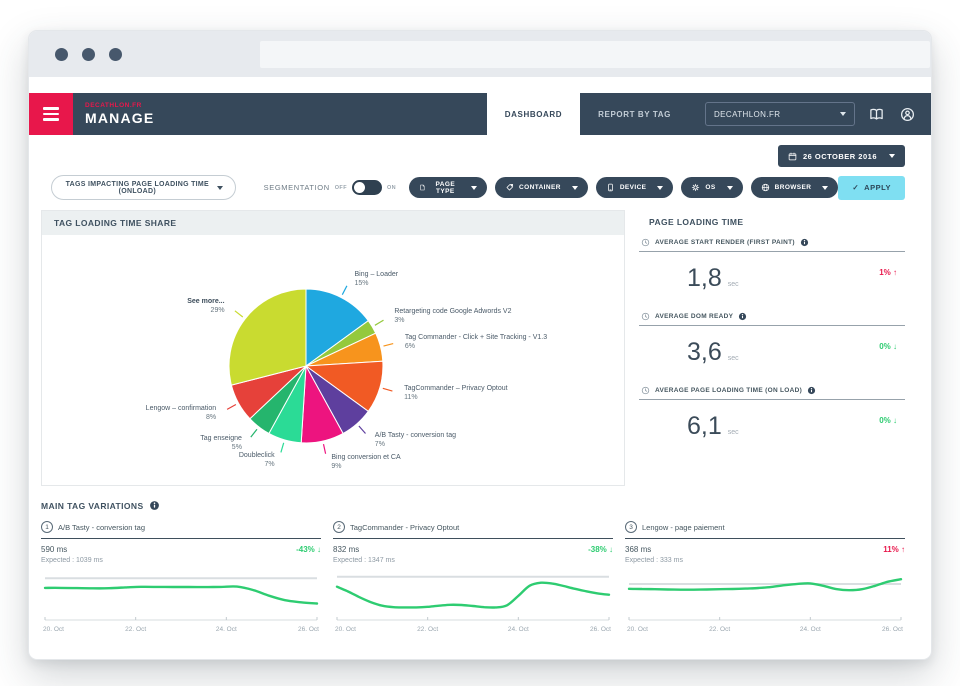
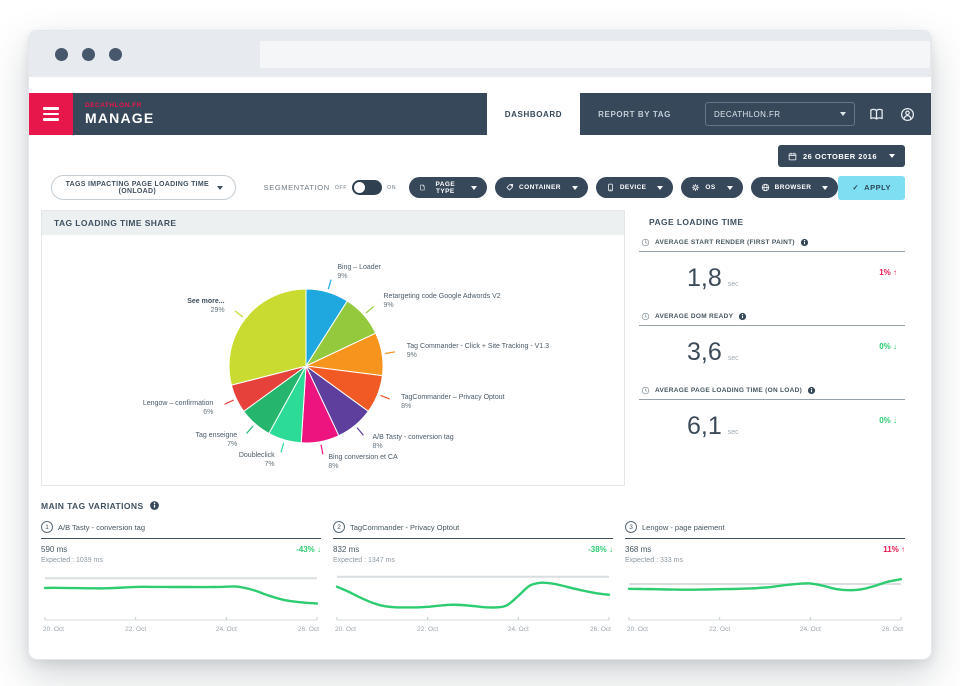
TAG LOADING TIME SHARE/Bing – Loader: 15% -> 9%
TAG LOADING TIME SHARE/Retargeting code Google Adwords V2: 3% -> 9%
TAG LOADING TIME SHARE/Tag Commander - Click + Site Tracking - V1.3: 6% -> 9%
TAG LOADING TIME SHARE/TagCommander – Privacy Optout: 11% -> 8%
TAG LOADING TIME SHARE/A/B Tasty - conversion tag: 7% -> 8%
TAG LOADING TIME SHARE/Bing conversion et CA: 9% -> 8%
TAG LOADING TIME SHARE/Tag enseigne: 5% -> 7%
TAG LOADING TIME SHARE/Lengow – confirmation: 8% -> 6%
